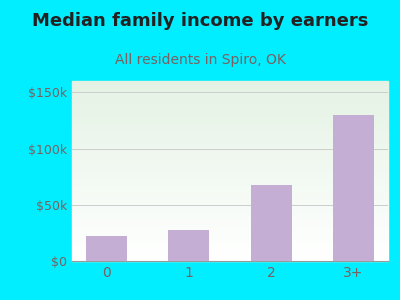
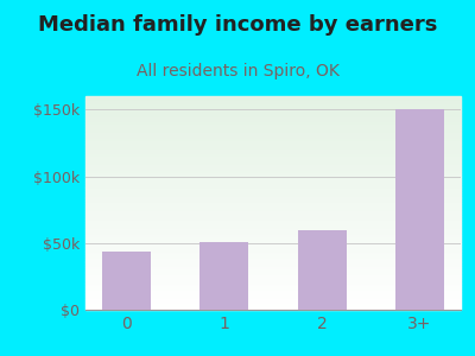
0: $22k -> $44k
1: $28k -> $51k
2: $68k -> $60k
3+: $130k -> $150k
